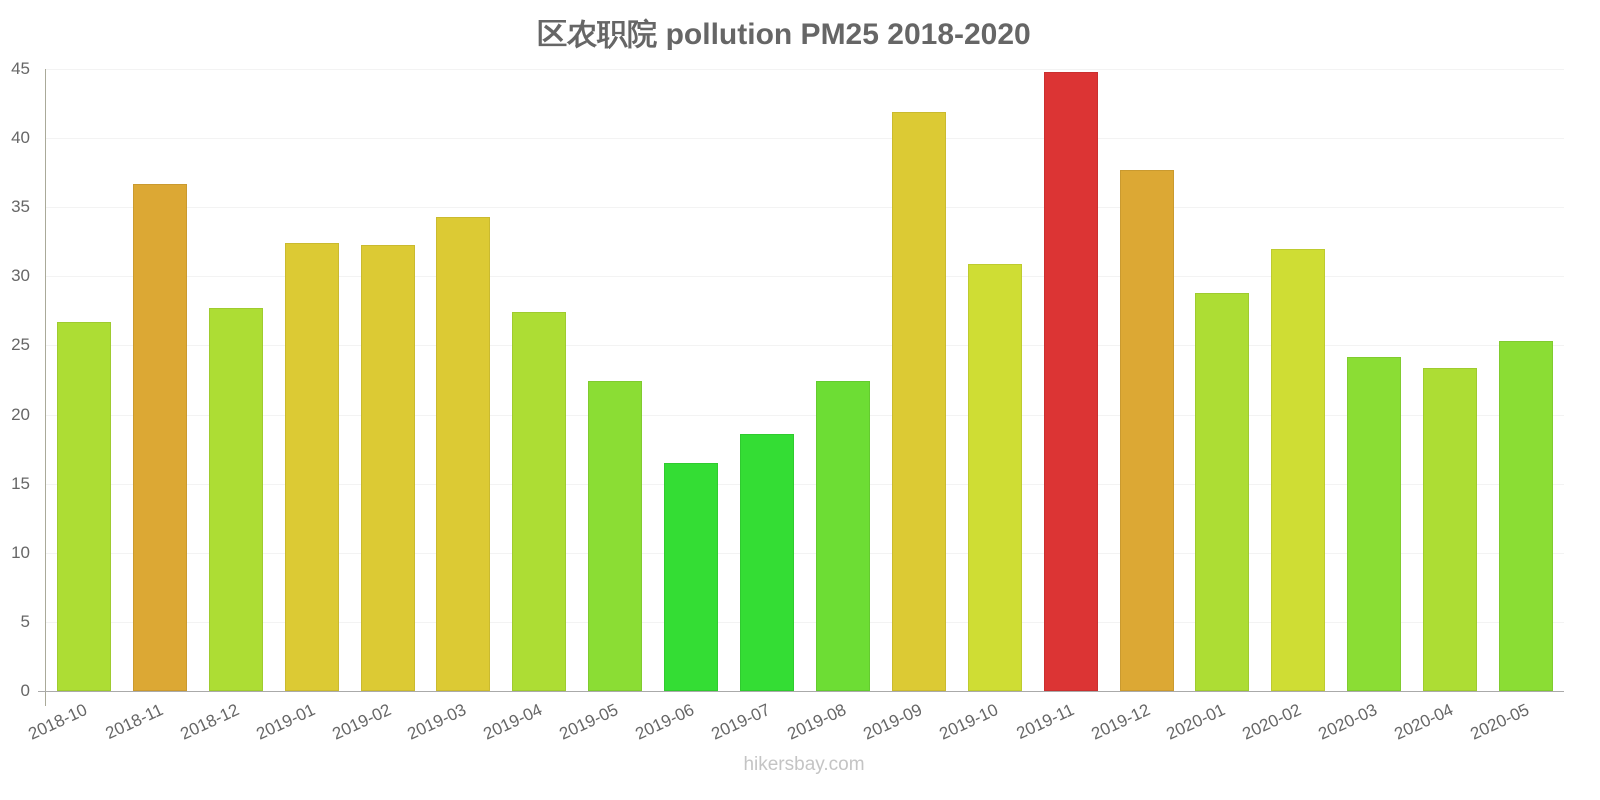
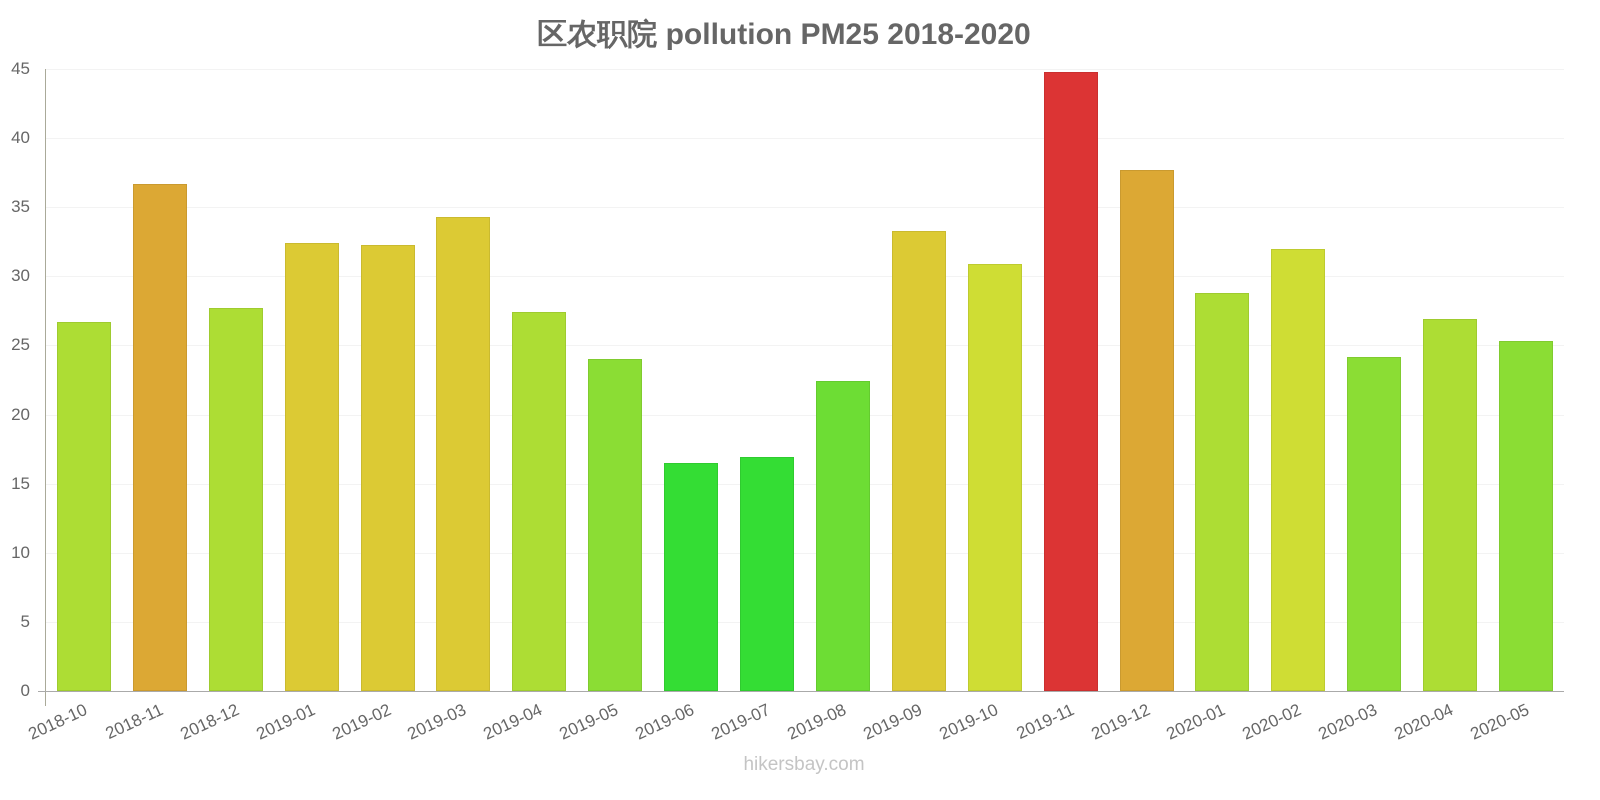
2019-05: 22.4 -> 24.0
2019-07: 18.6 -> 16.9
2019-09: 41.9 -> 33.3
2020-04: 23.4 -> 26.9
